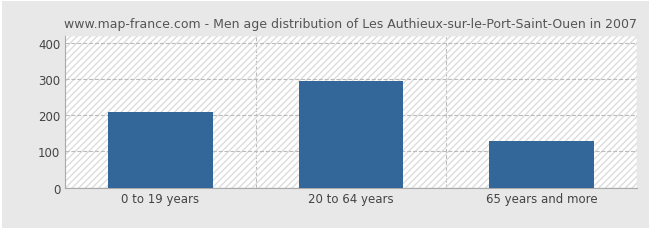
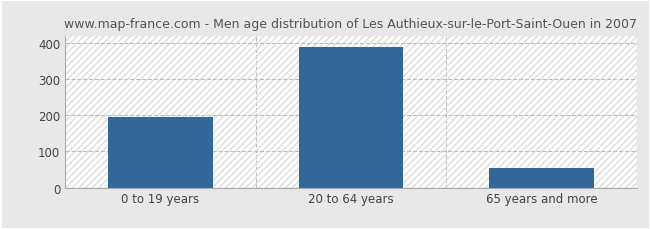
0 to 19 years: 210 -> 195
20 to 64 years: 295 -> 390
65 years and more: 130 -> 55
